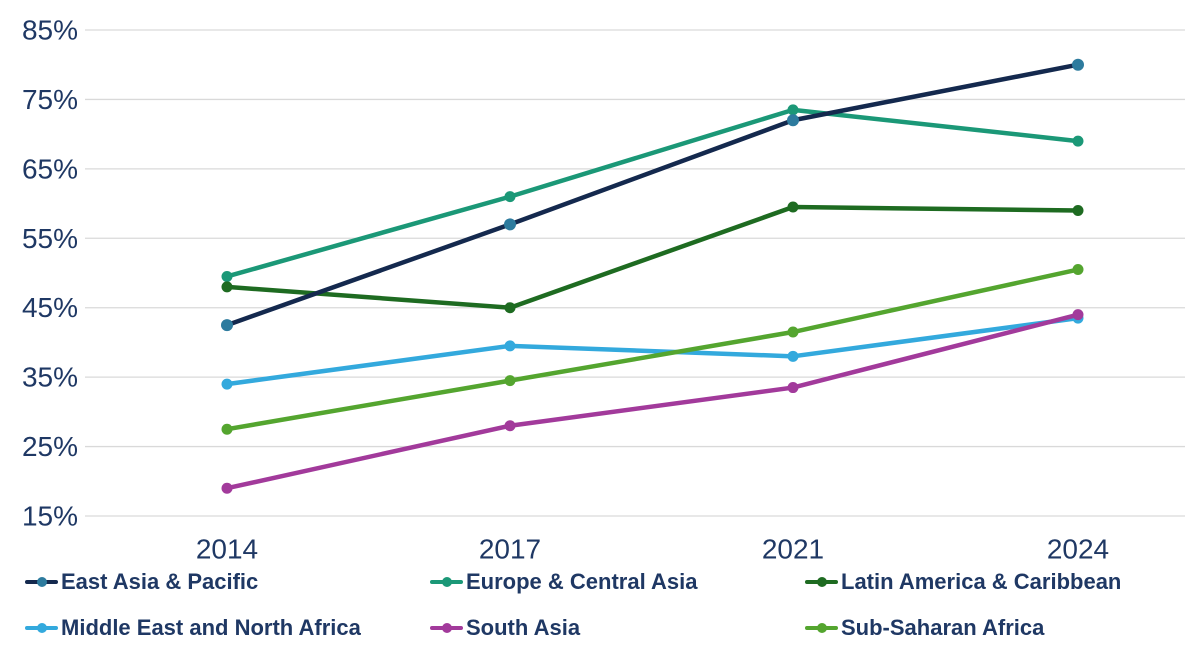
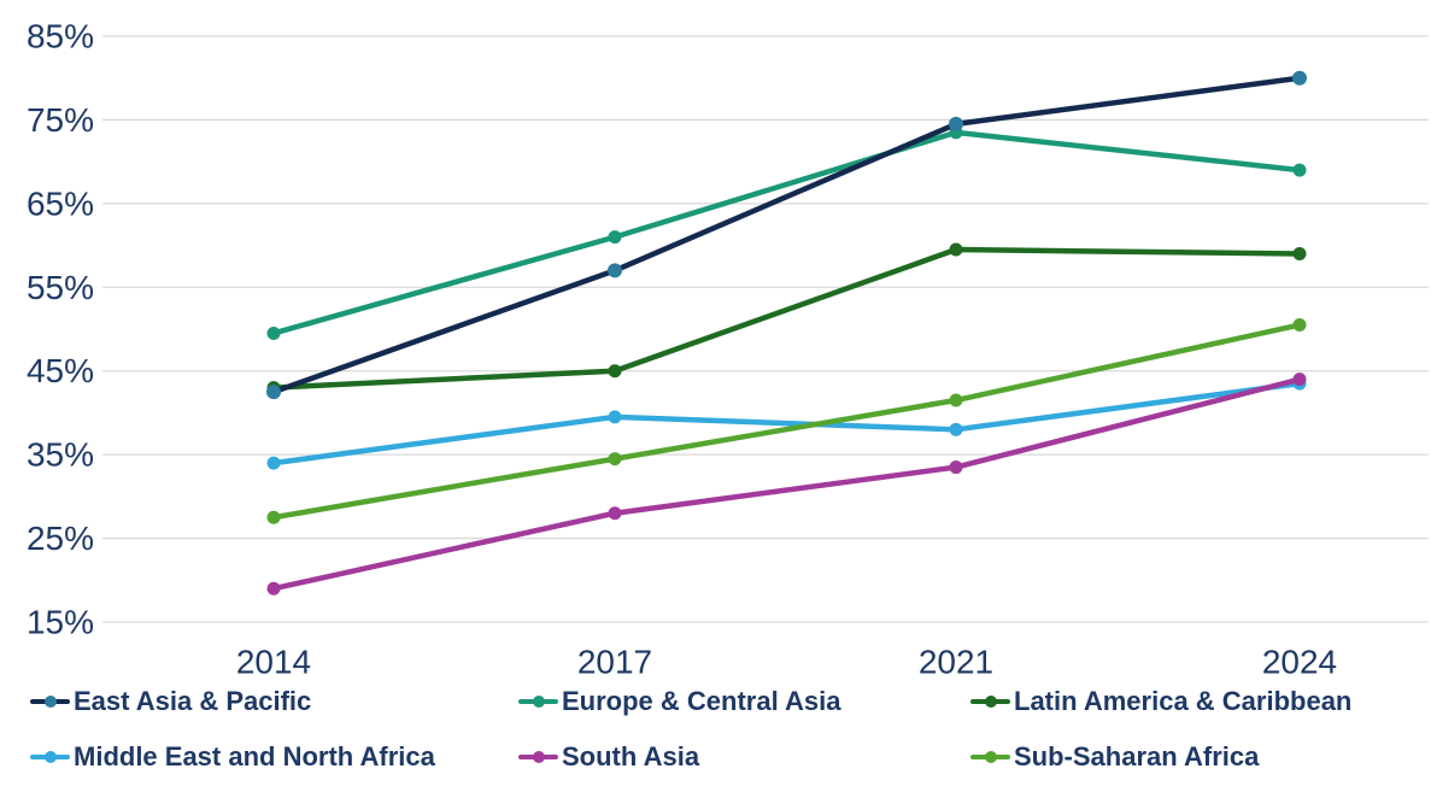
Latin America & Caribbean/2014: 48% -> 43%
East Asia & Pacific/2021: 72% -> 74%
